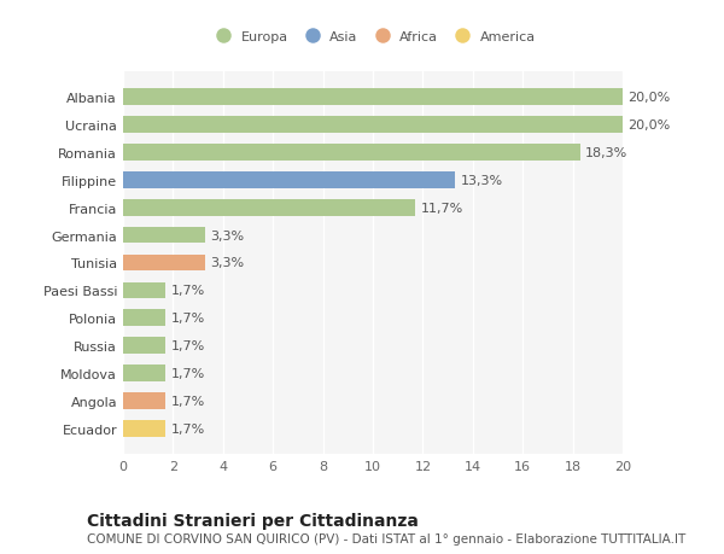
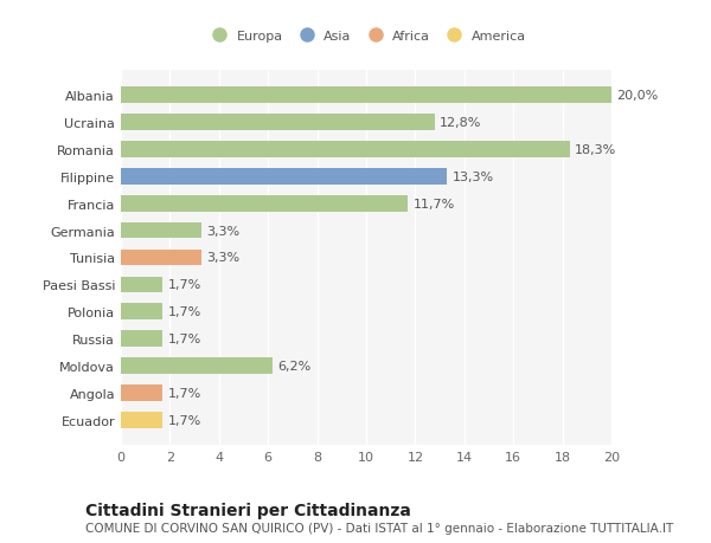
Ucraina: 20,0% -> 12,8%
Moldova: 1,7% -> 6,2%
